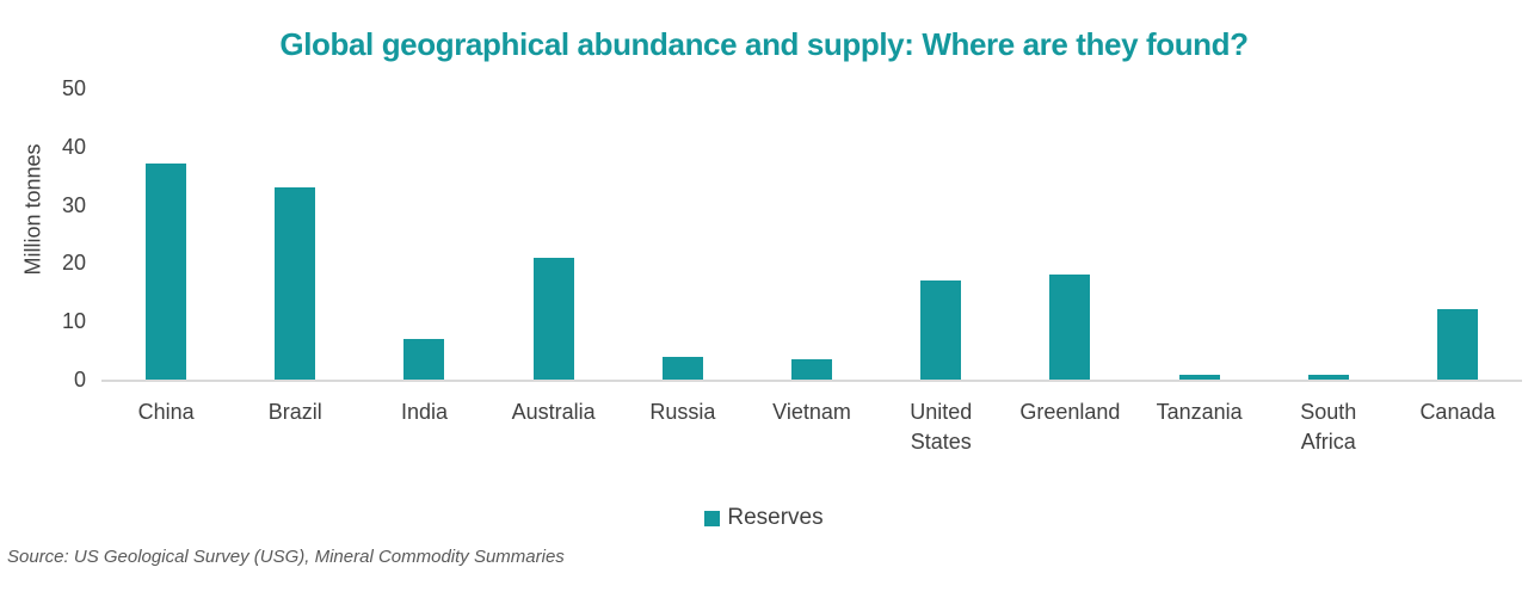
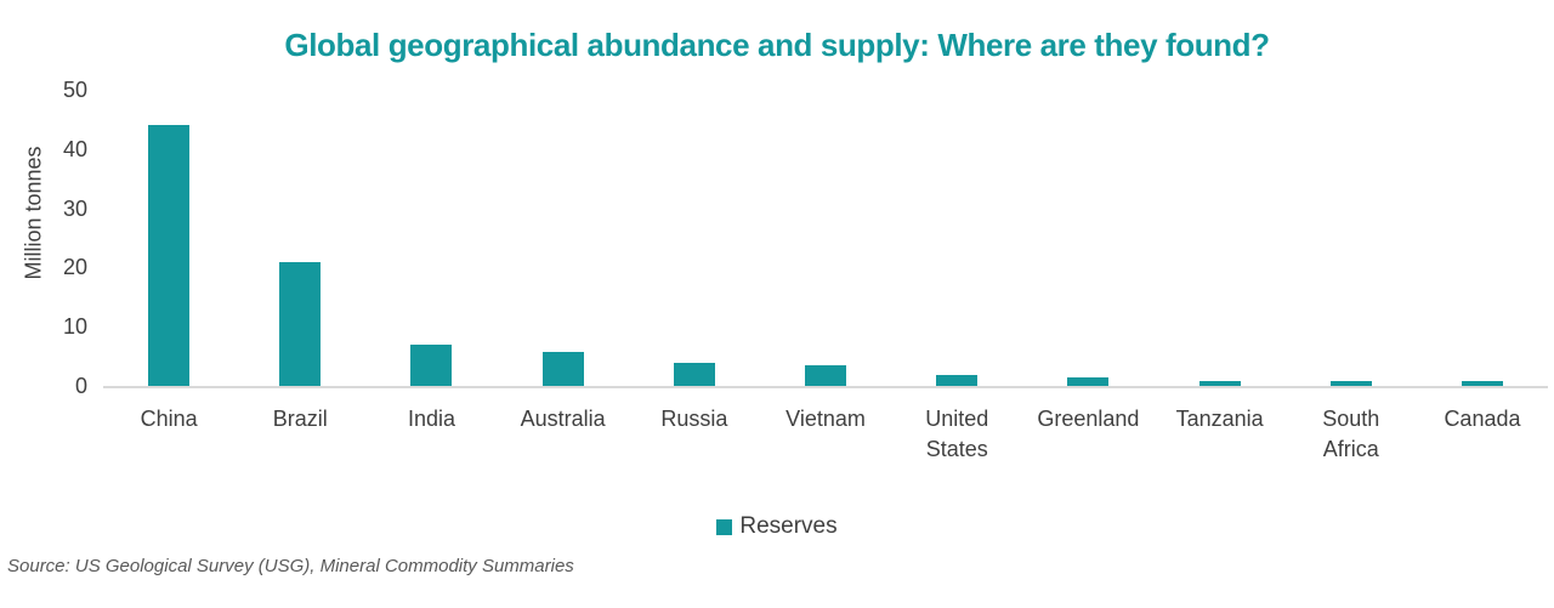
China: 37 -> 44
Brazil: 33 -> 21
Australia: 21 -> 6
United States: 17 -> 2
Greenland: 18 -> 2
Canada: 12 -> 1
